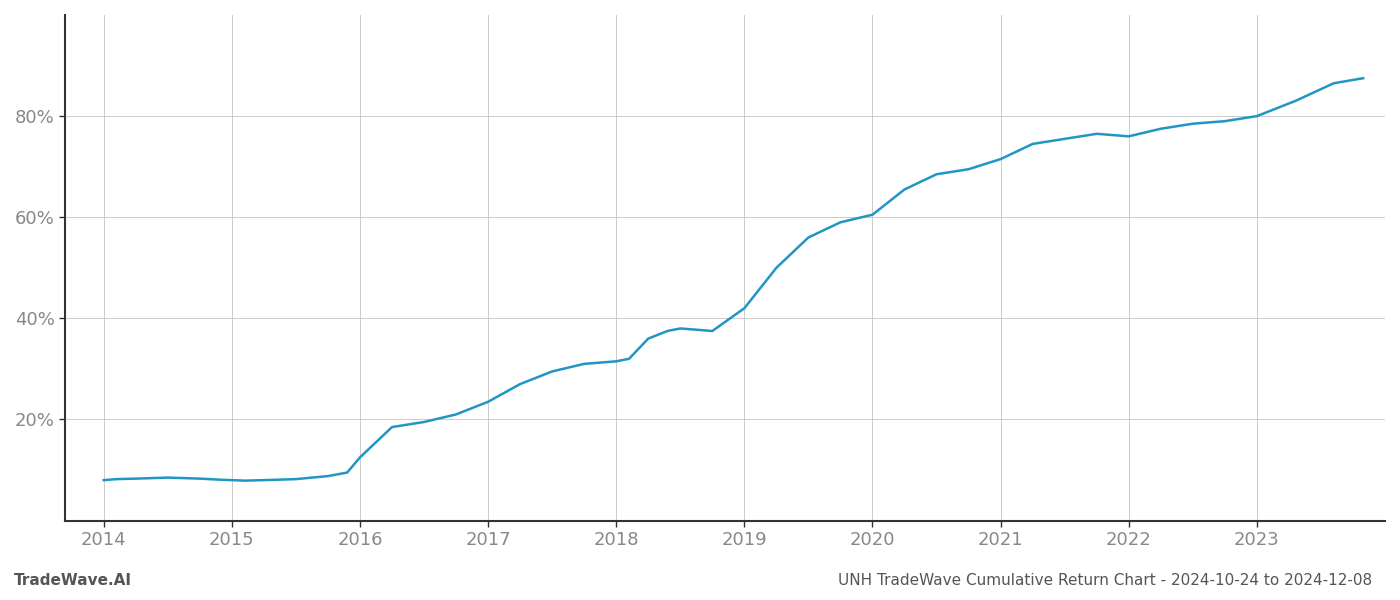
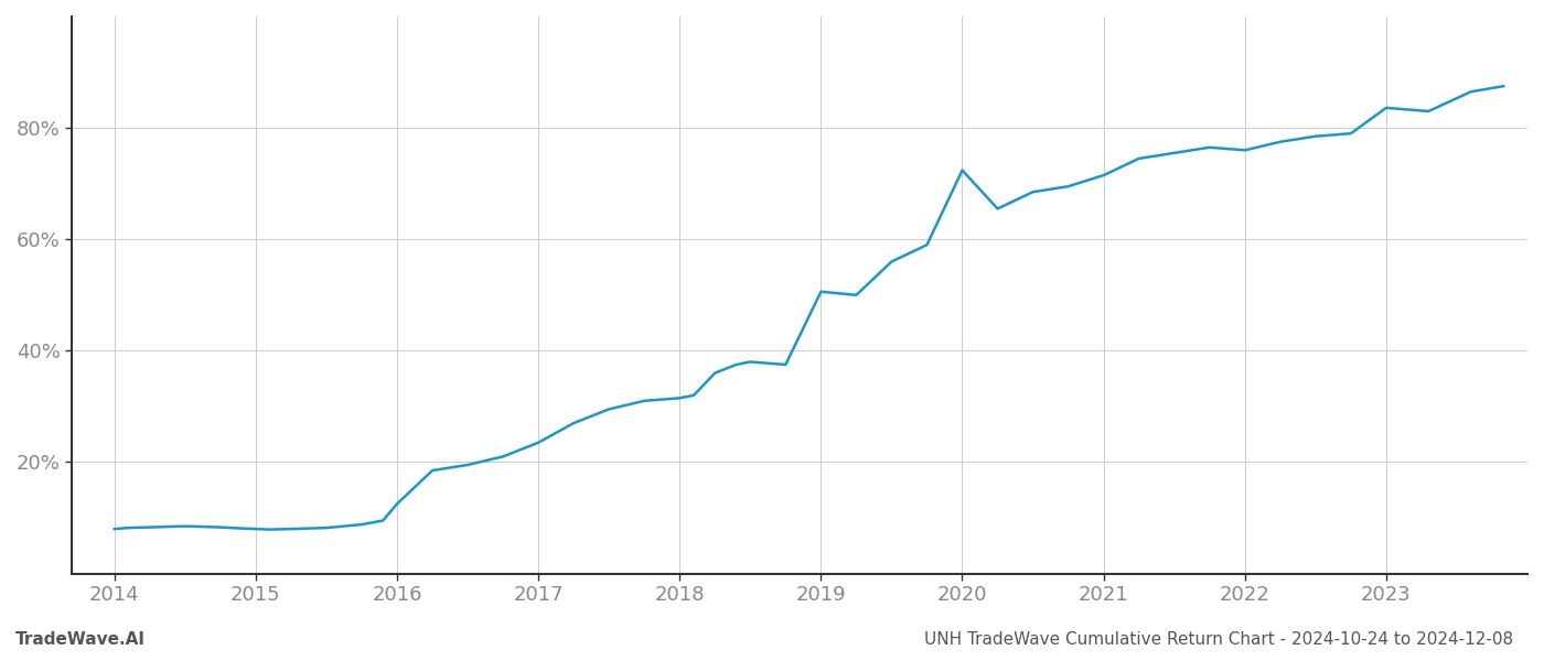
2019: 42.0% -> 50.6%
2020: 60.5% -> 72.4%
2023: 80.0% -> 83.6%
